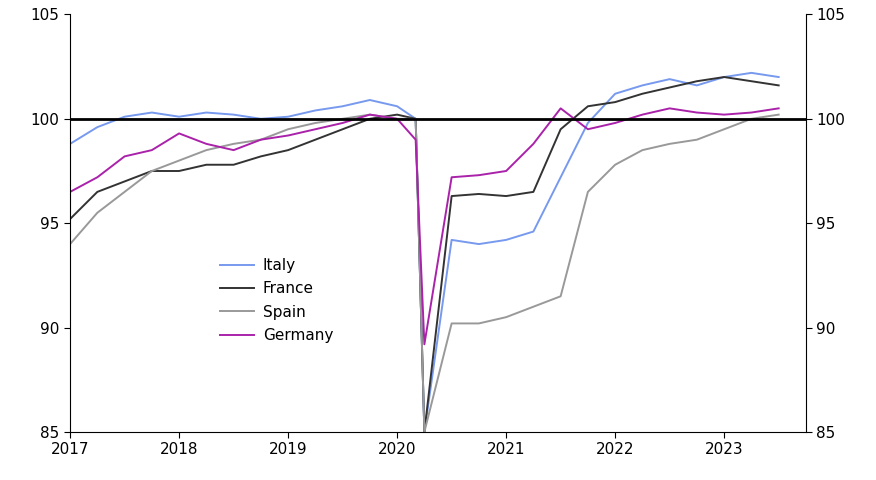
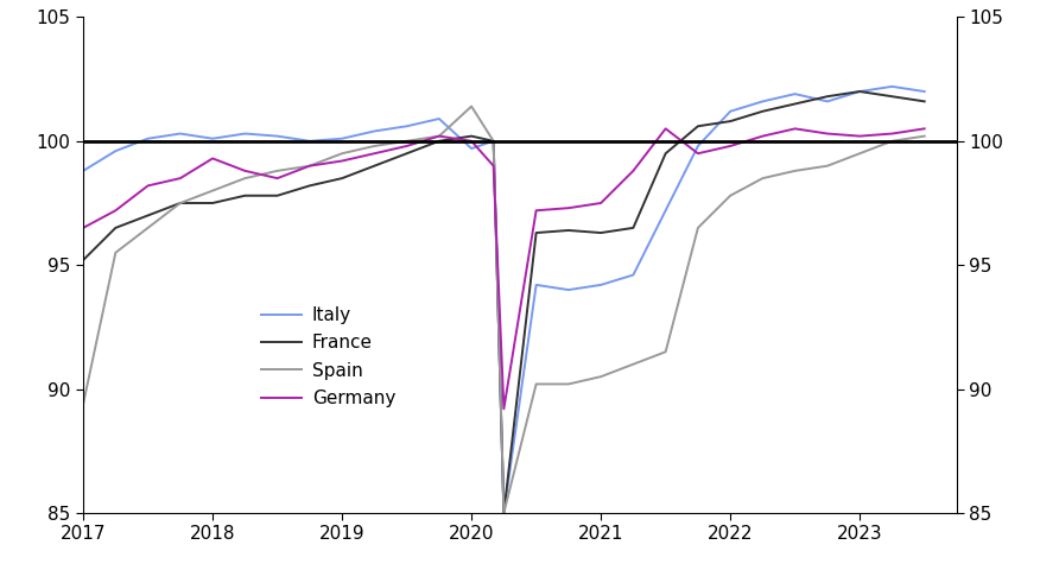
Spain/2017: 94.0 -> 89.4
Italy/2020: 100.6 -> 99.7
Spain/2020: 100.0 -> 101.4
